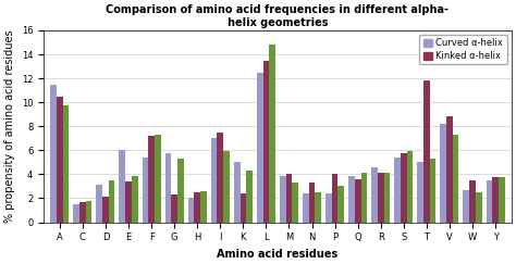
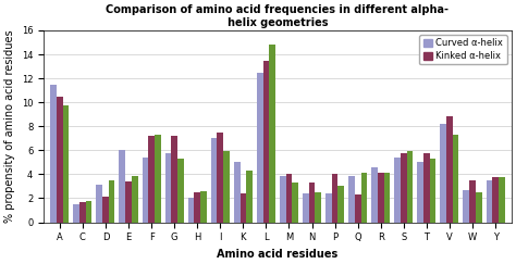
Kinked α-helix/G: 2.3 -> 7.2
Kinked α-helix/Q: 3.6 -> 2.3
Kinked α-helix/T: 11.8 -> 5.8
